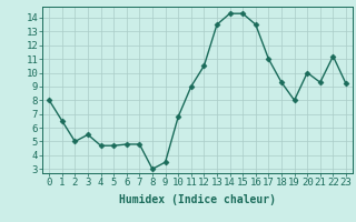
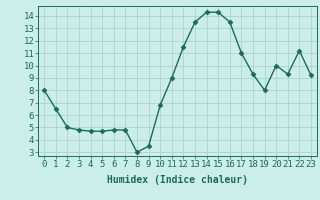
3: 5.5 -> 4.8
12: 10.5 -> 11.5
